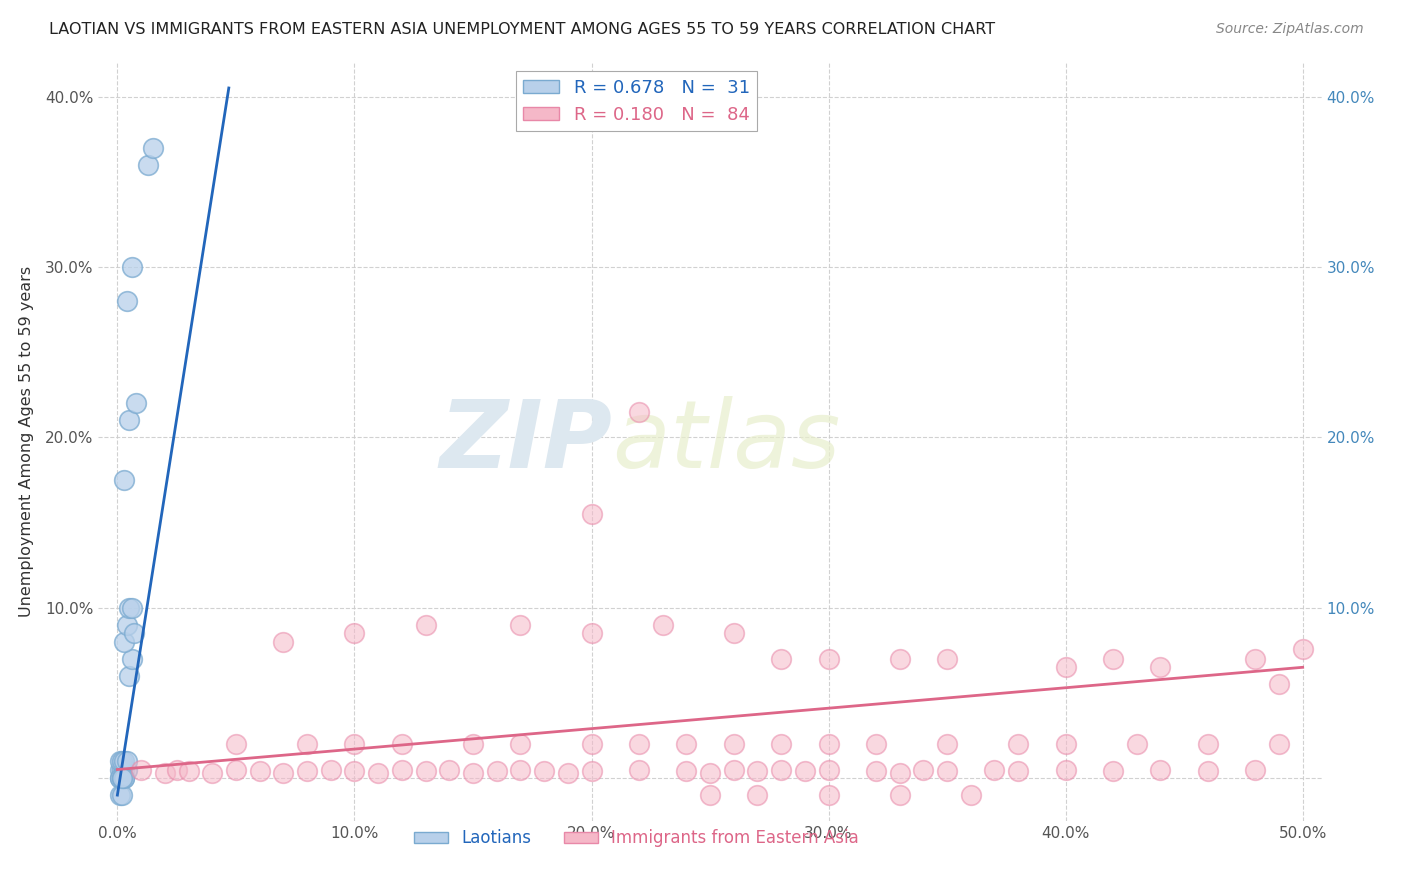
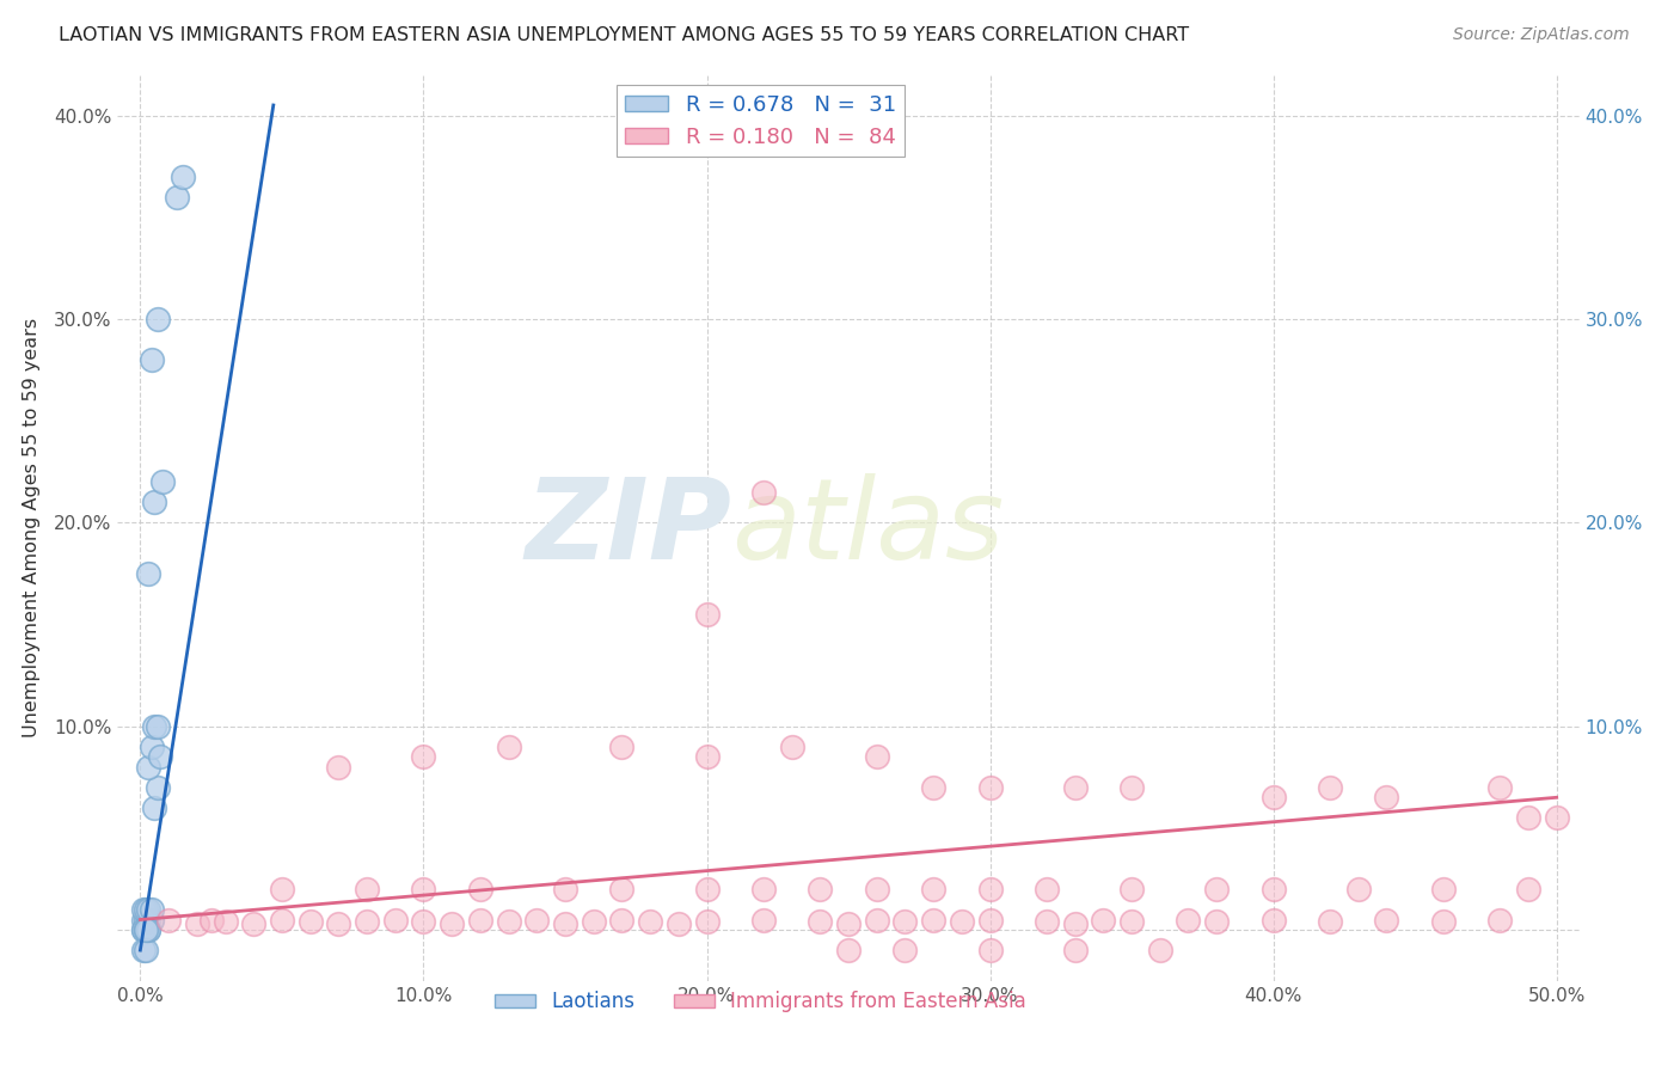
Immigrants from Eastern Asia/50.0%: 7.6% -> 5.5%
